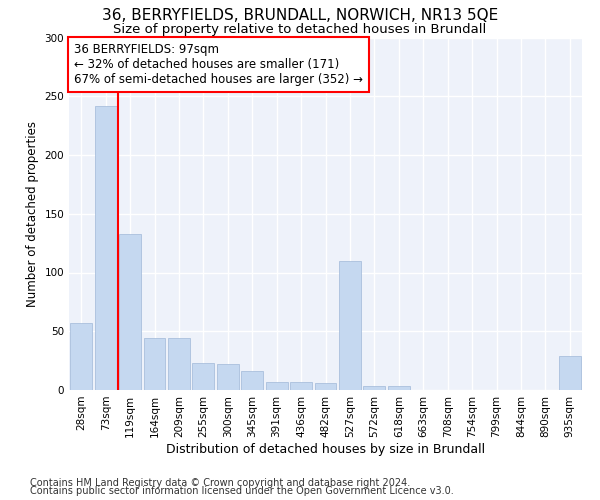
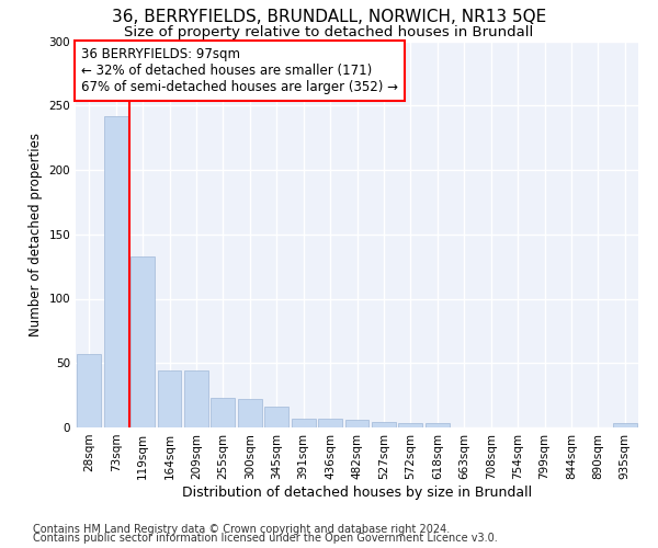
527sqm: 110 -> 4
935sqm: 29 -> 3
